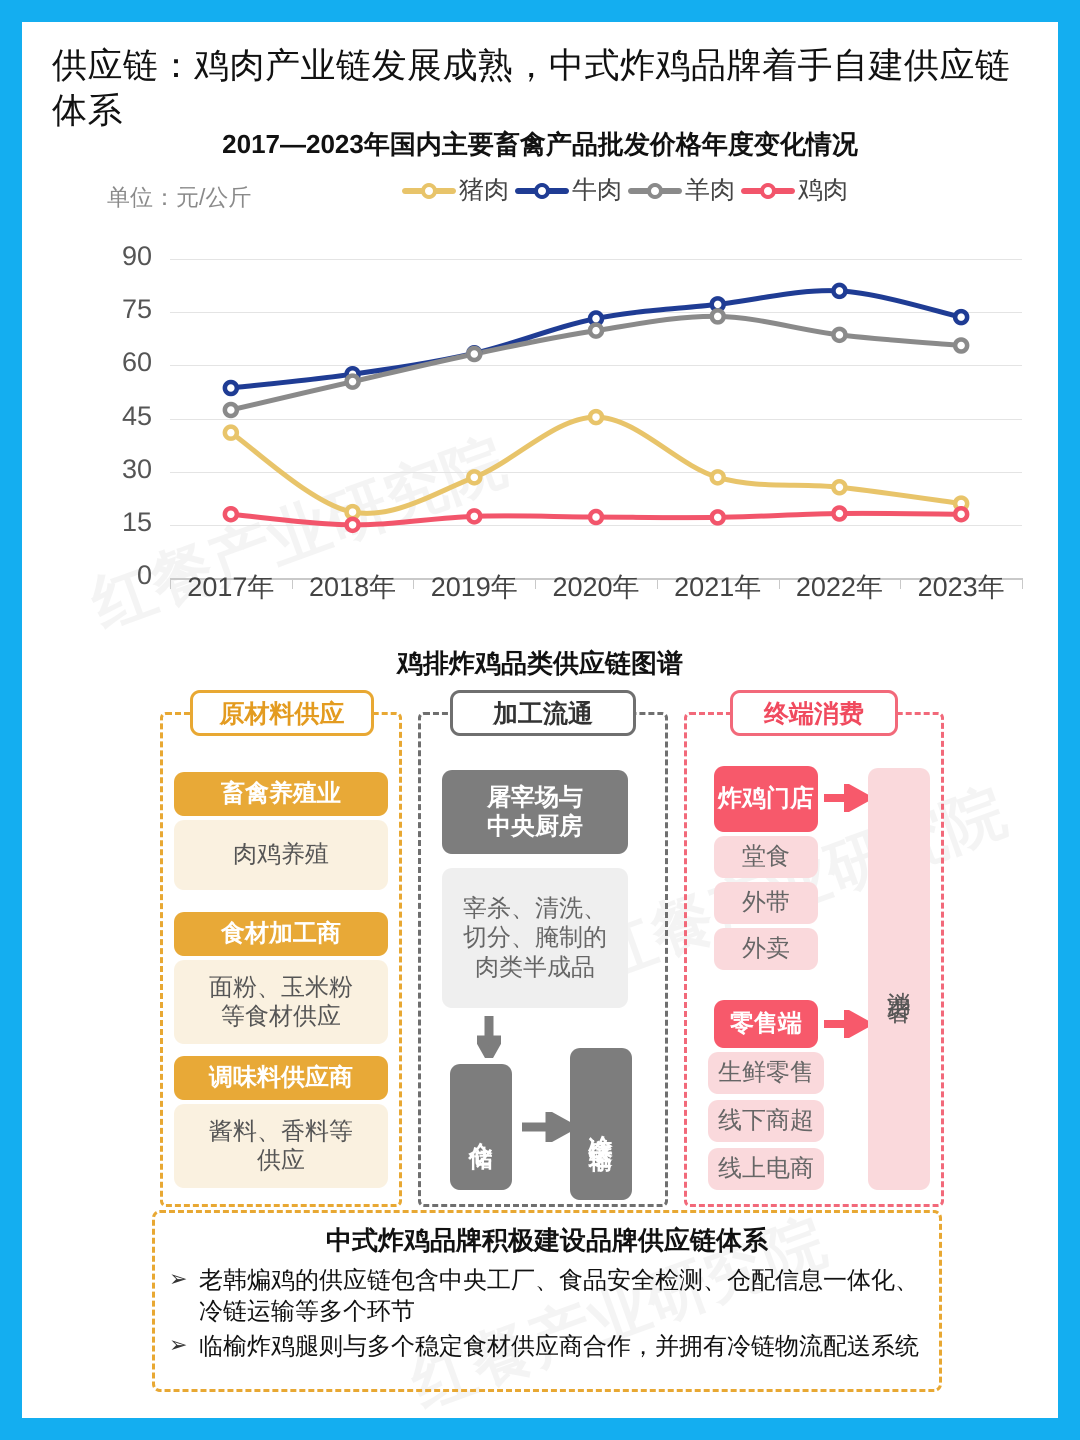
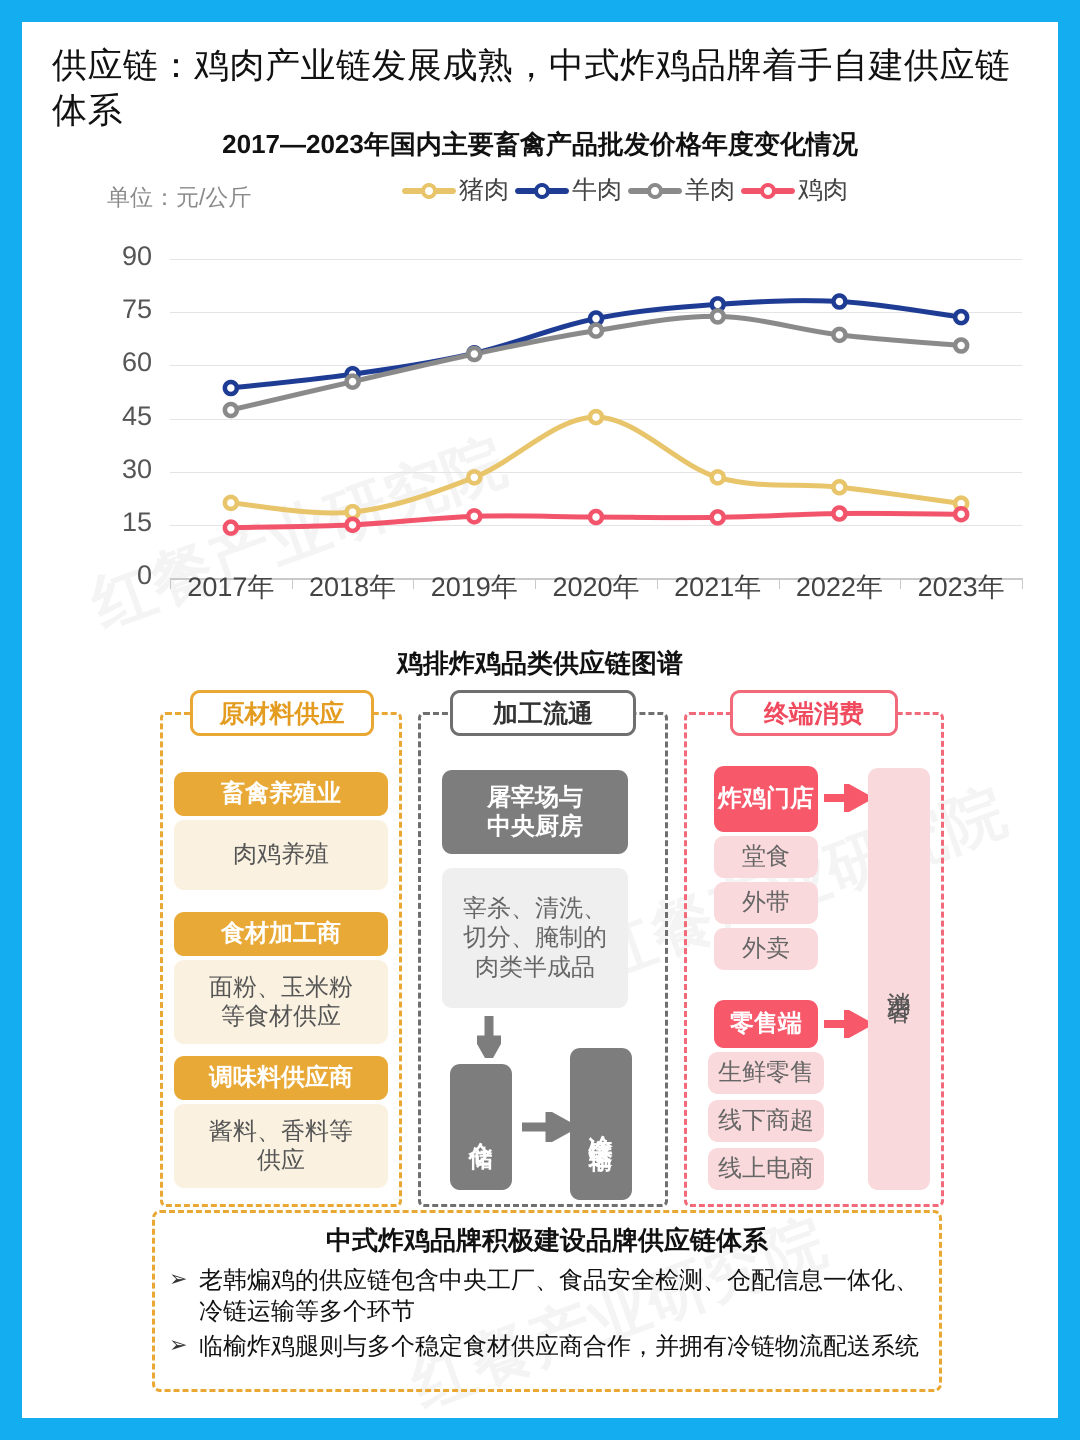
猪肉/2017年: 41 -> 21
鸡肉/2017年: 18 -> 14
牛肉/2022年: 81 -> 78
